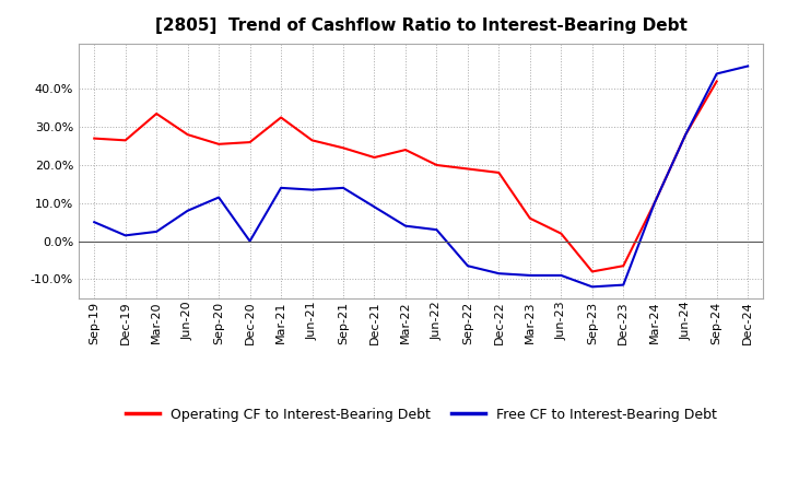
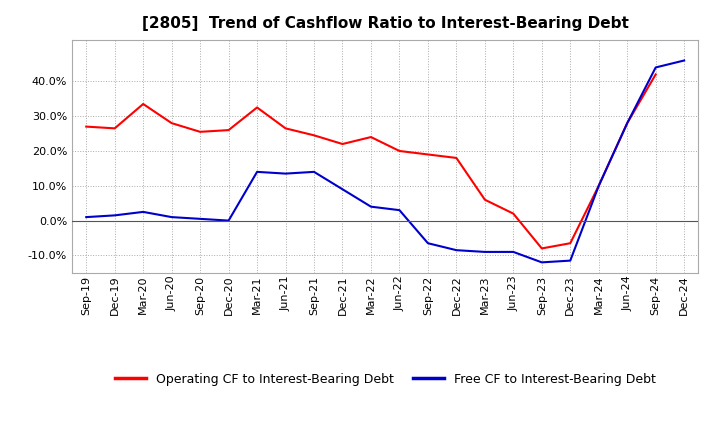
Free CF to Interest-Bearing Debt/Sep-19: 5.0% -> 1.0%
Free CF to Interest-Bearing Debt/Jun-20: 8.0% -> 1.0%
Free CF to Interest-Bearing Debt/Sep-20: 11.5% -> 0.5%
